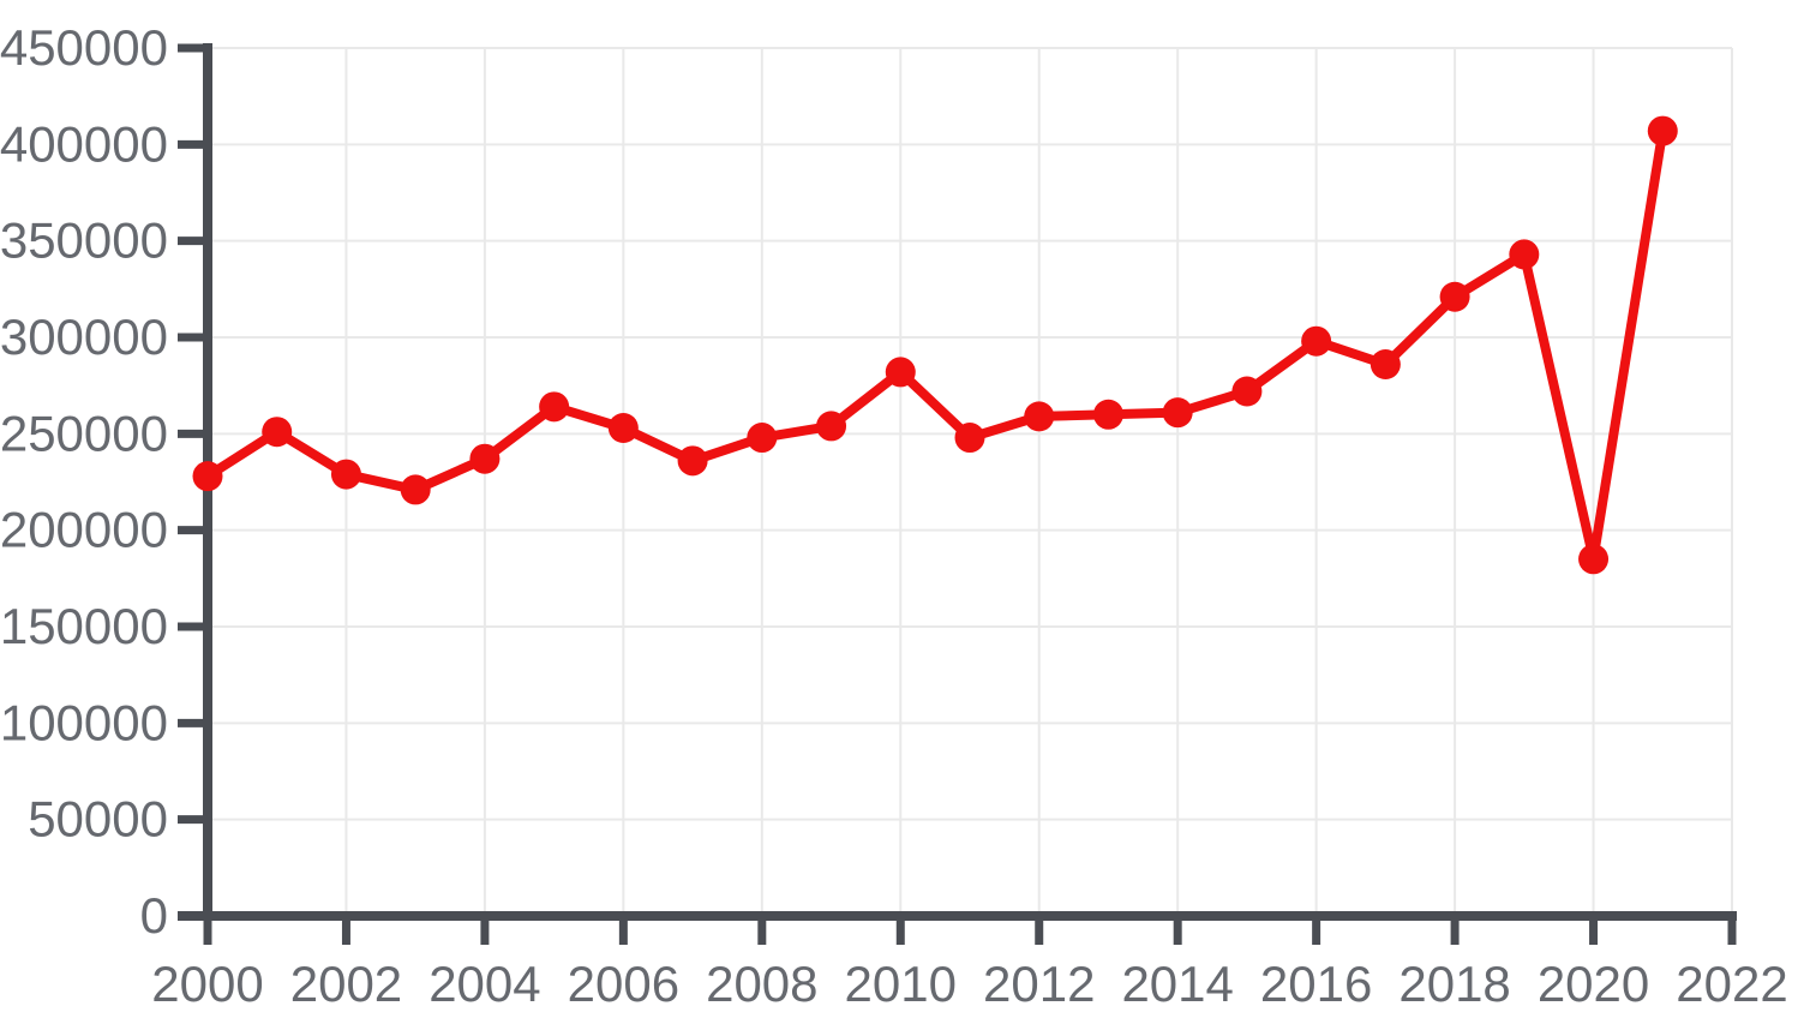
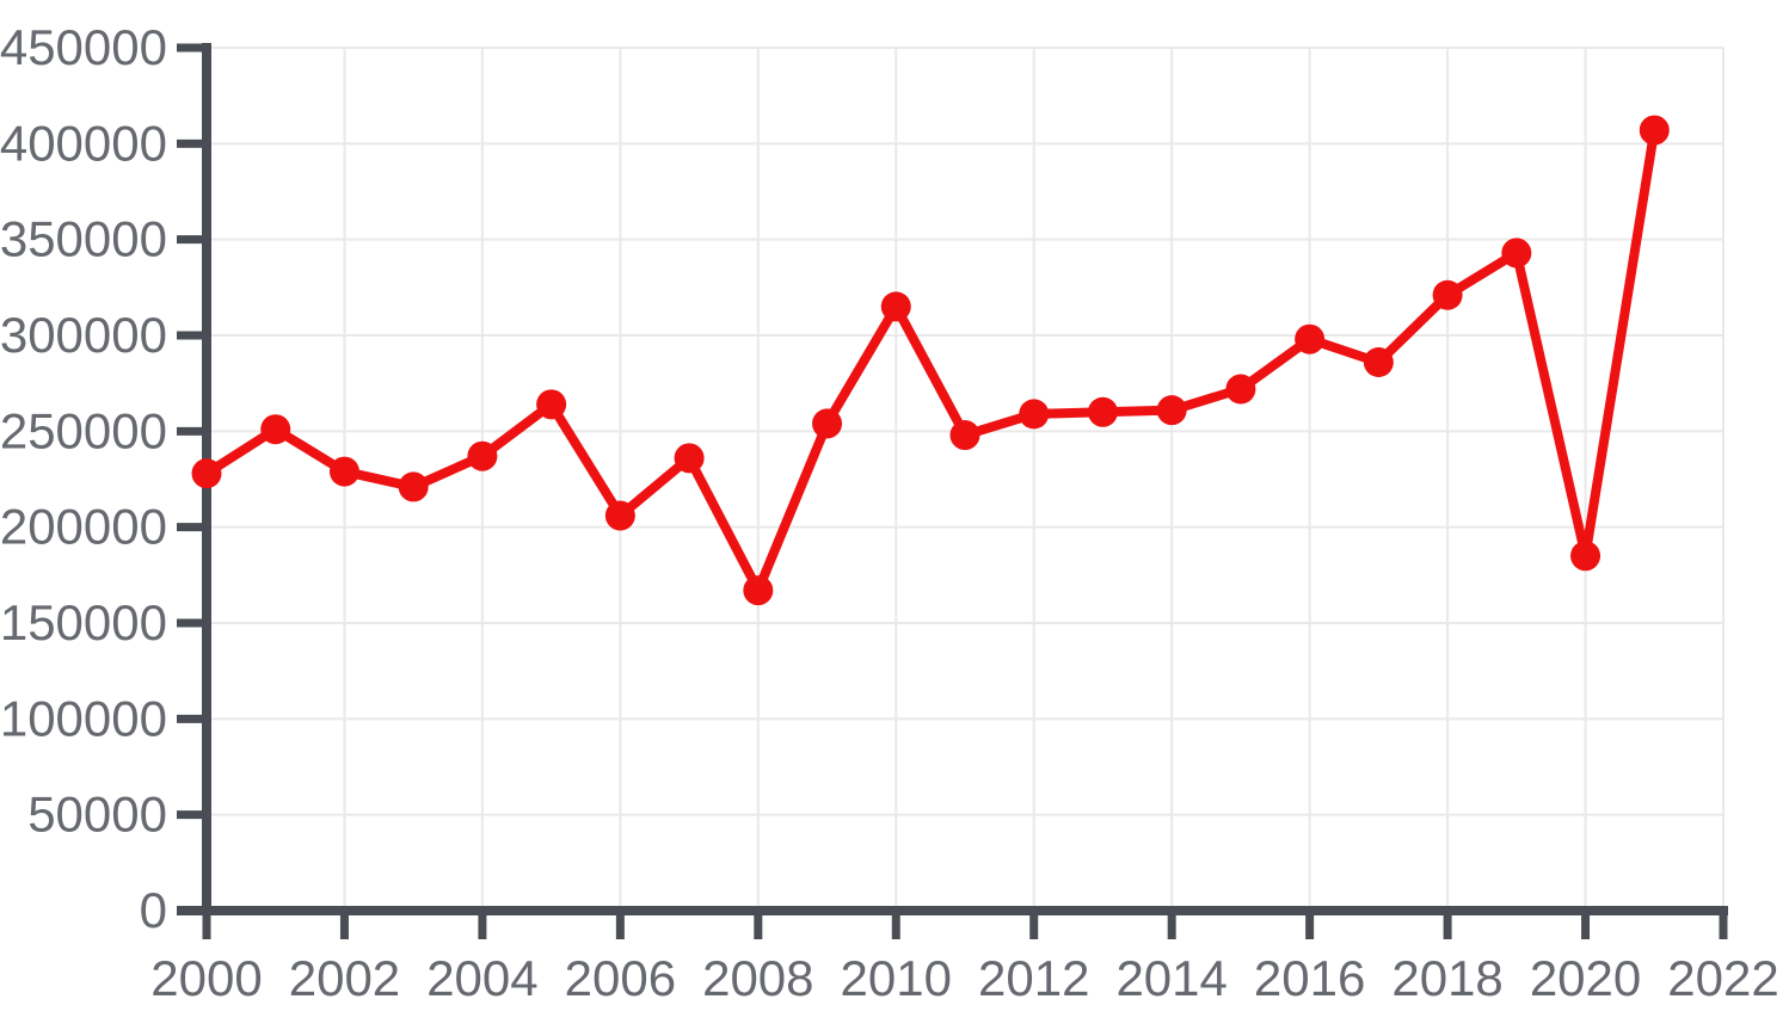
2006: 253000 -> 206000
2008: 248000 -> 167000
2010: 282000 -> 315000
